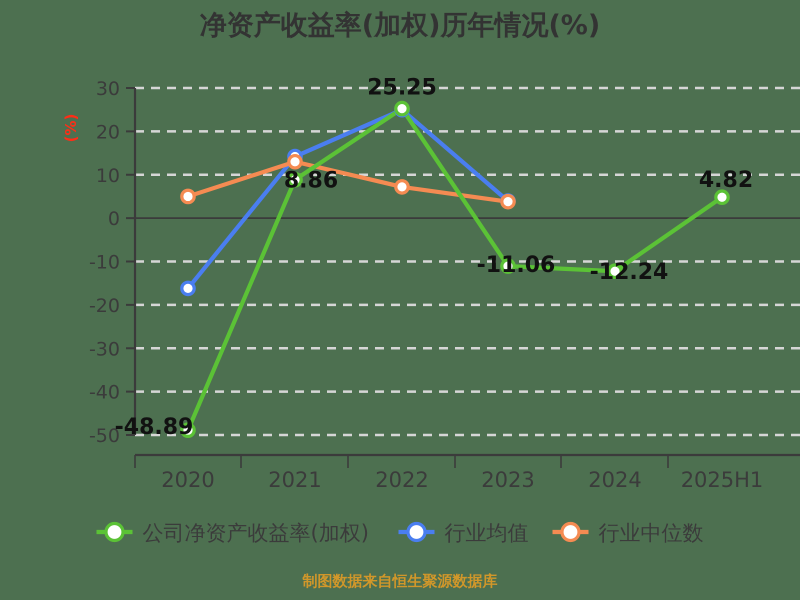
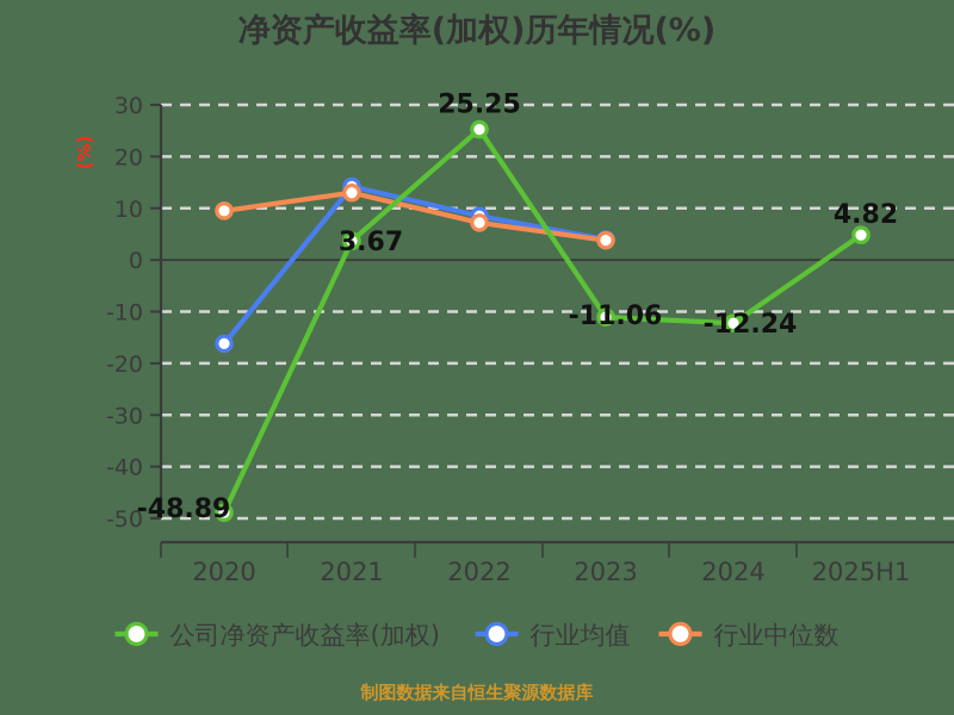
行业中位数/2020: 5 -> 10
公司净资产收益率(加权)/2021: 8.86 -> 3.67
行业均值/2022: 25 -> 8
